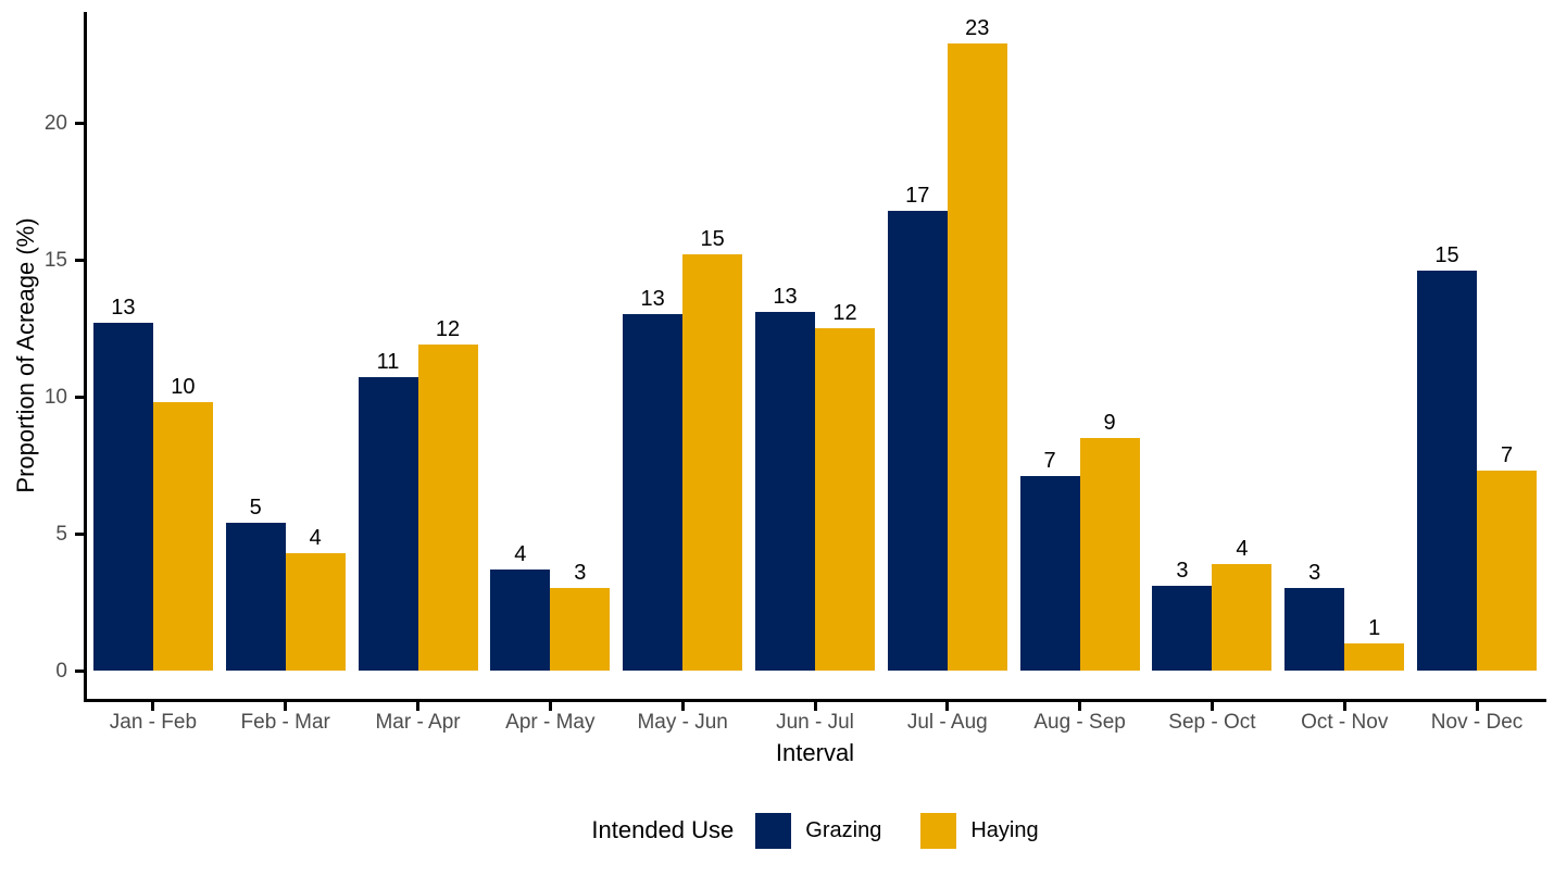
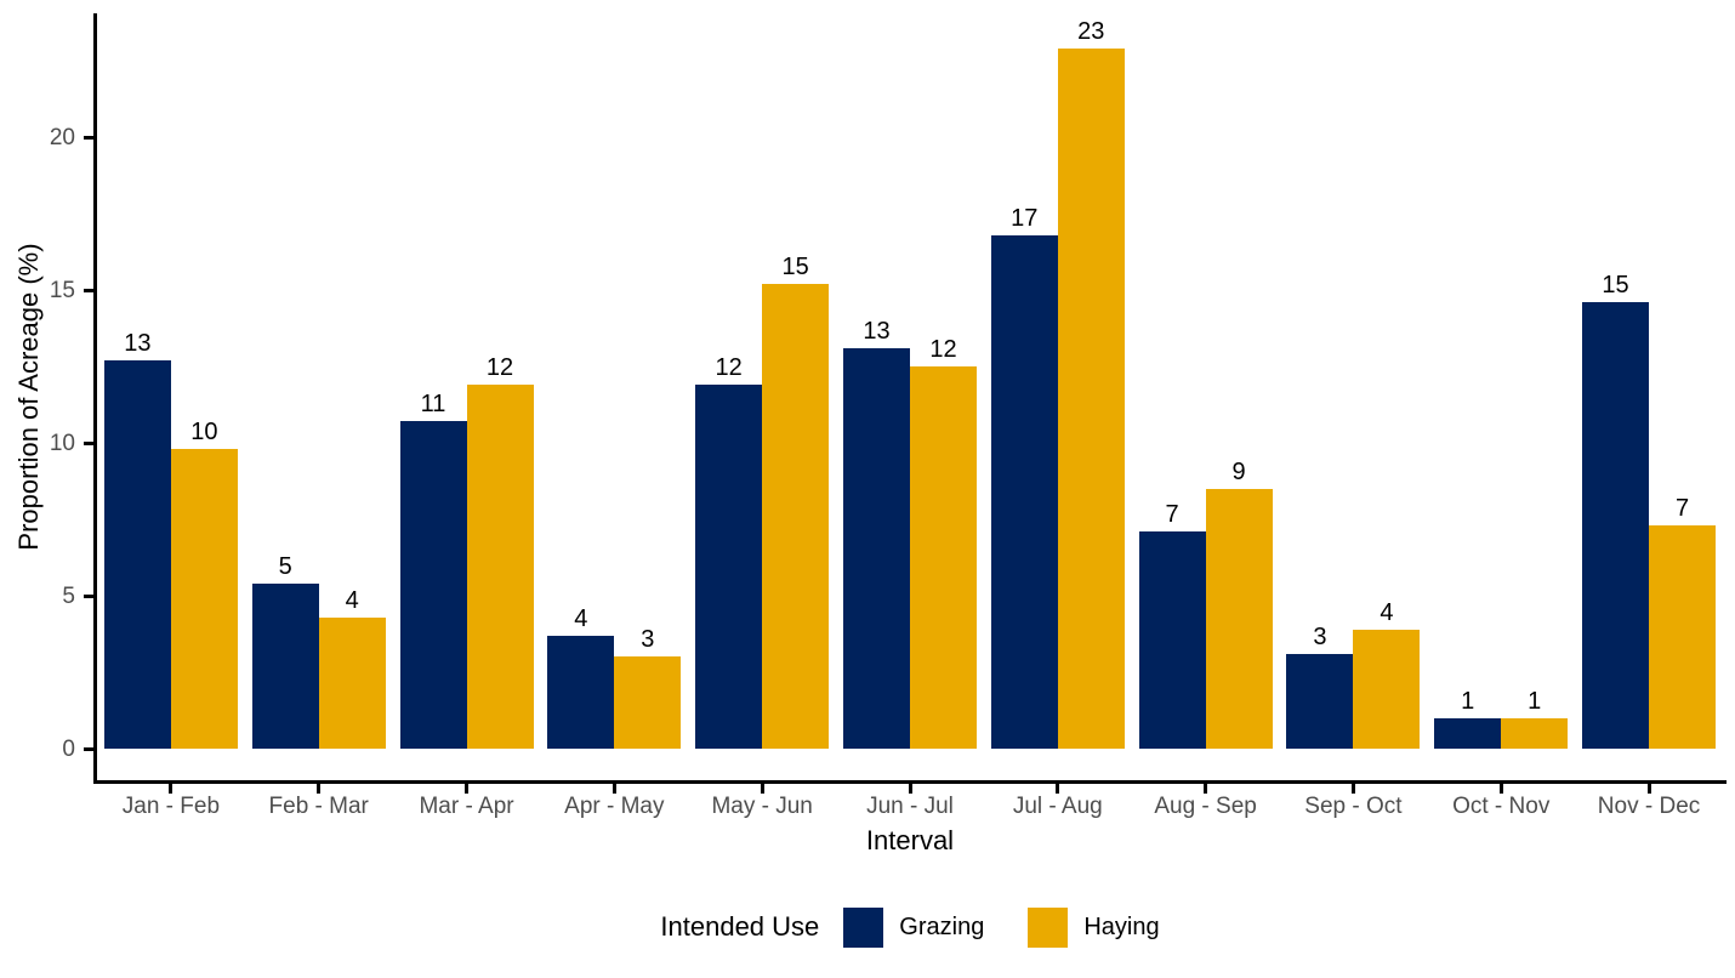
Grazing/May - Jun: 13 -> 12
Grazing/Oct - Nov: 3 -> 1
